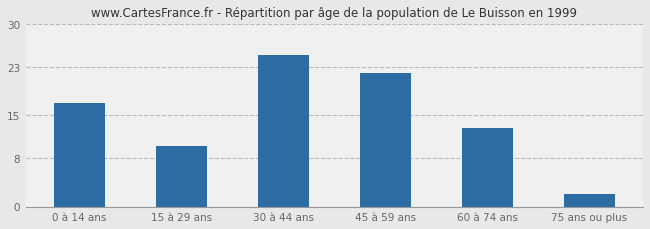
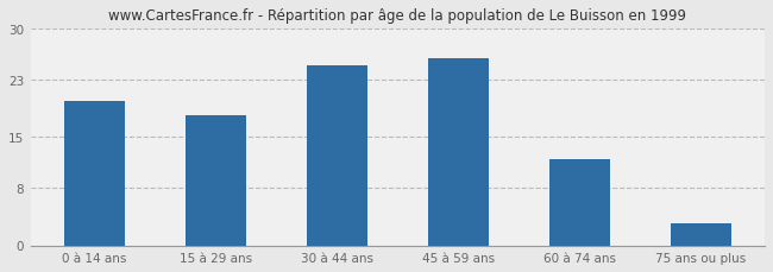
0 à 14 ans: 17 -> 20
15 à 29 ans: 10 -> 18
45 à 59 ans: 22 -> 26
60 à 74 ans: 13 -> 12
75 ans ou plus: 2 -> 3
